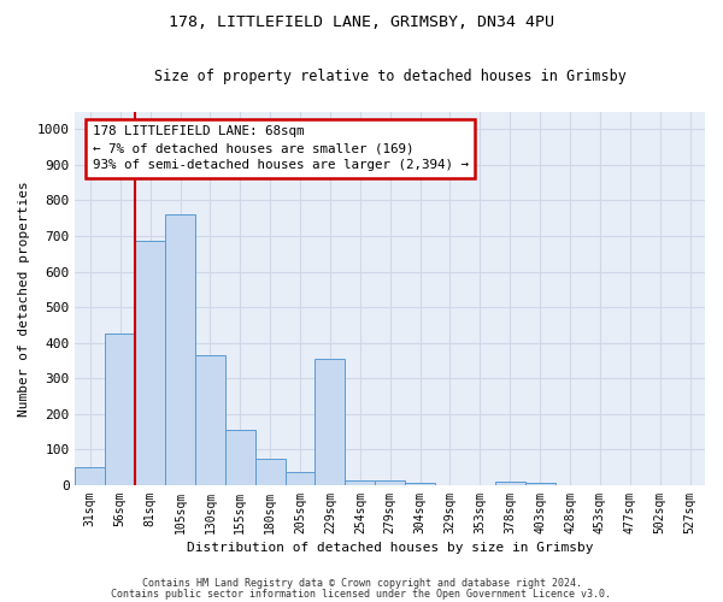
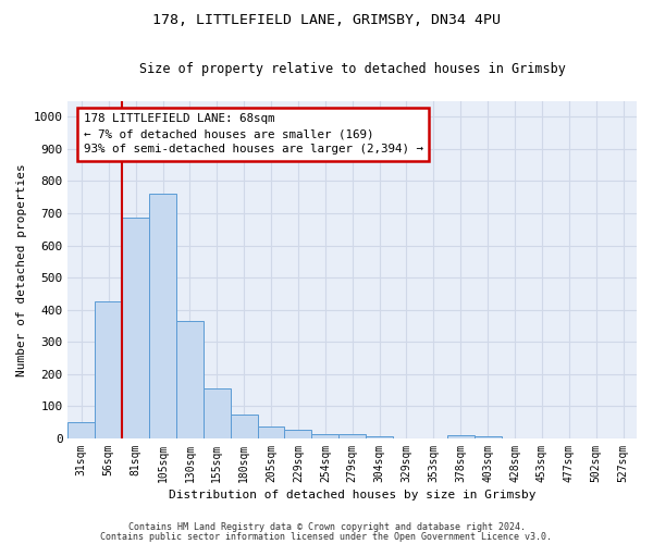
229sqm: 355 -> 27
